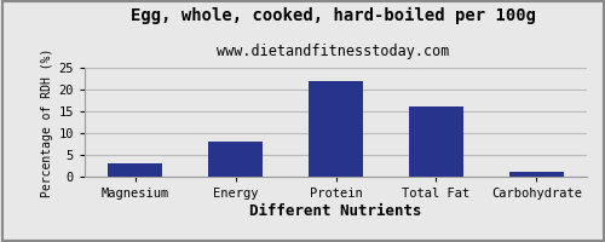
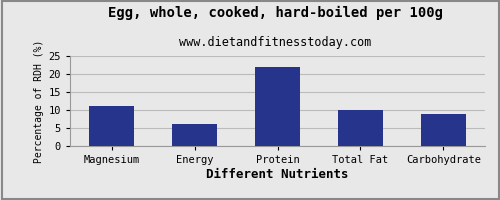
Magnesium: 3 -> 11
Energy: 8 -> 6
Total Fat: 16 -> 10
Carbohydrate: 1 -> 9
